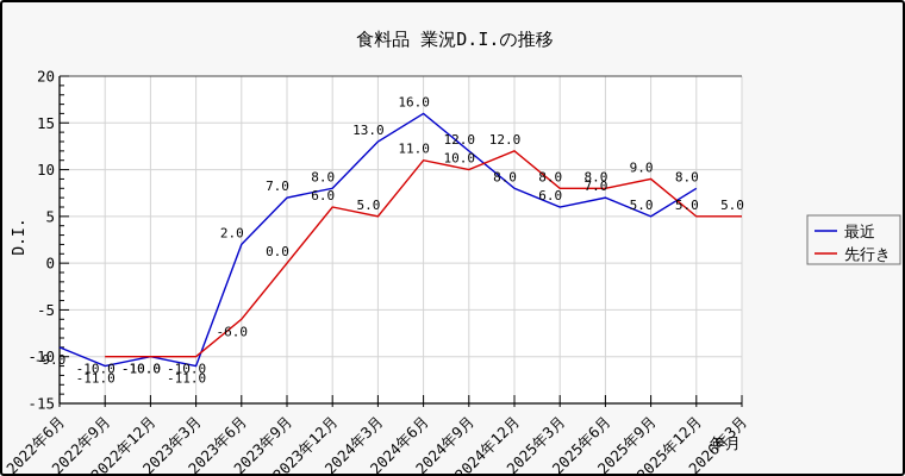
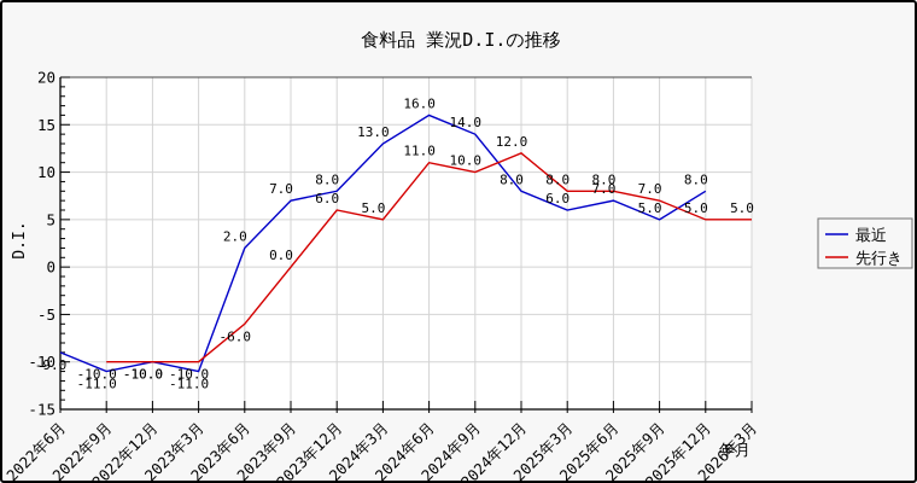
最近/2024年9月: 12.0 -> 14.0
先行き/2025年9月: 9.0 -> 7.0
